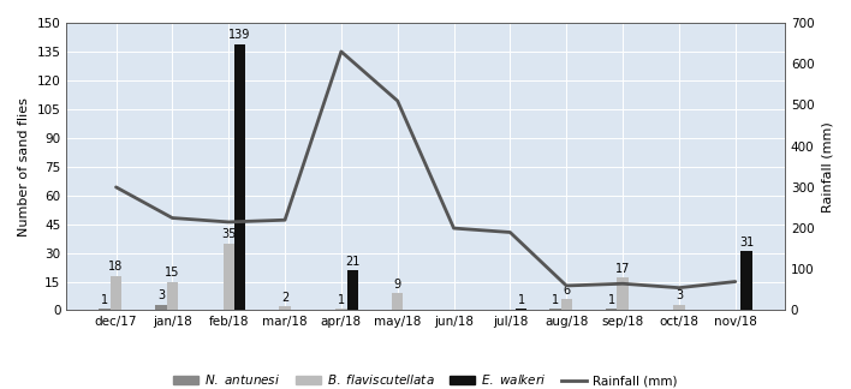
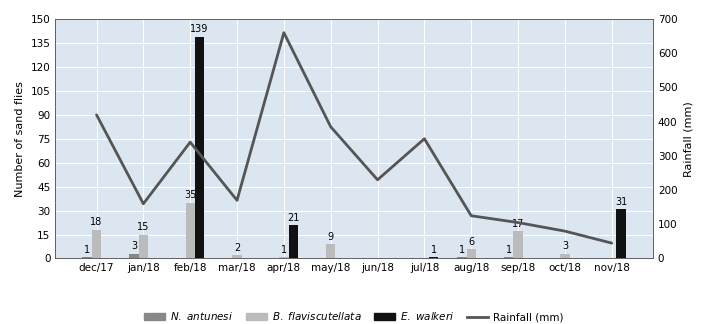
Rainfall (mm)/dec/17: 300 -> 420
Rainfall (mm)/jan/18: 225 -> 160
Rainfall (mm)/feb/18: 215 -> 340
Rainfall (mm)/mar/18: 220 -> 170
Rainfall (mm)/apr/18: 630 -> 660
Rainfall (mm)/may/18: 510 -> 385
Rainfall (mm)/jun/18: 200 -> 230
Rainfall (mm)/jul/18: 190 -> 350
Rainfall (mm)/aug/18: 60 -> 125
Rainfall (mm)/sep/18: 65 -> 105
Rainfall (mm)/oct/18: 55 -> 80
Rainfall (mm)/nov/18: 70 -> 45
